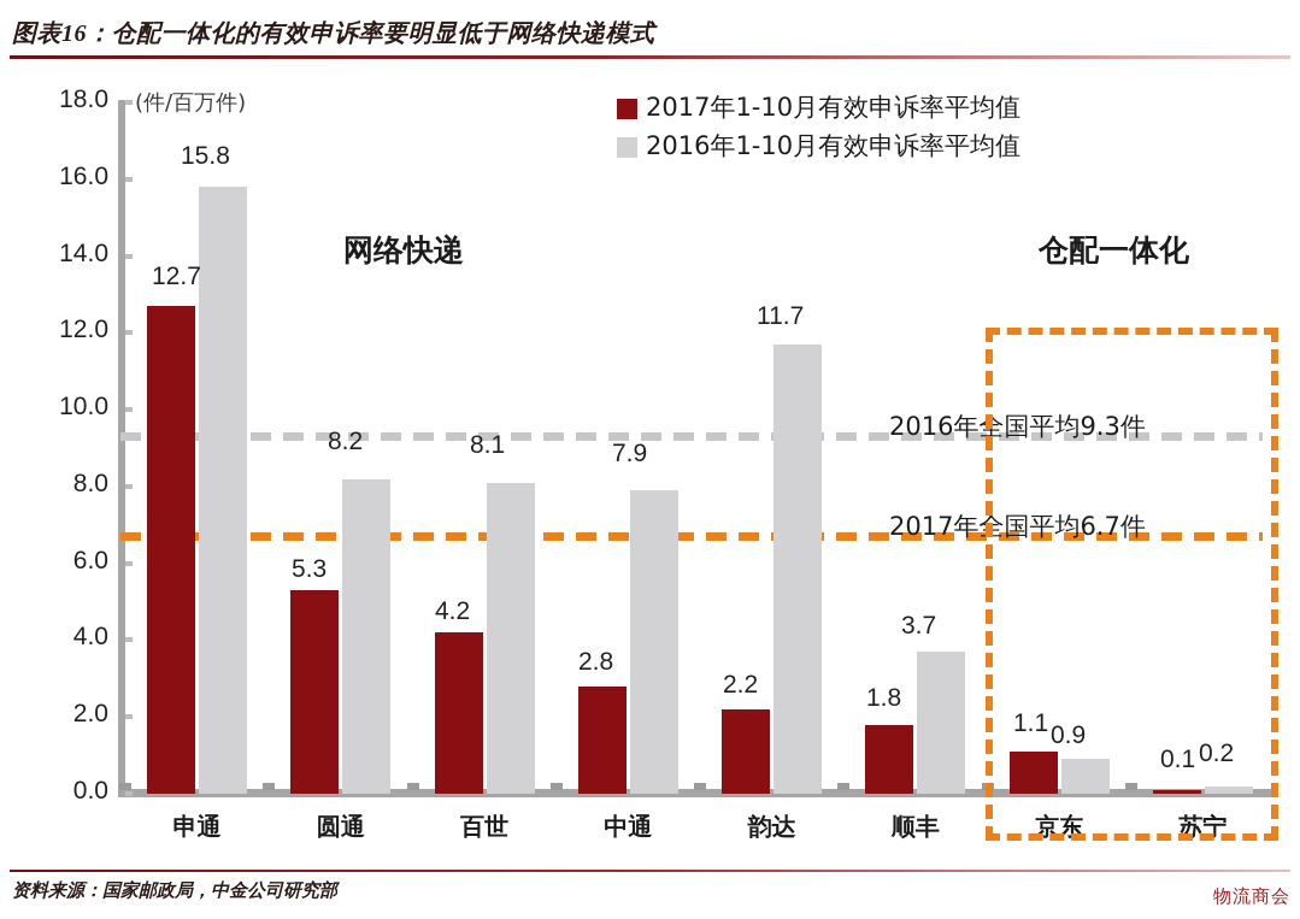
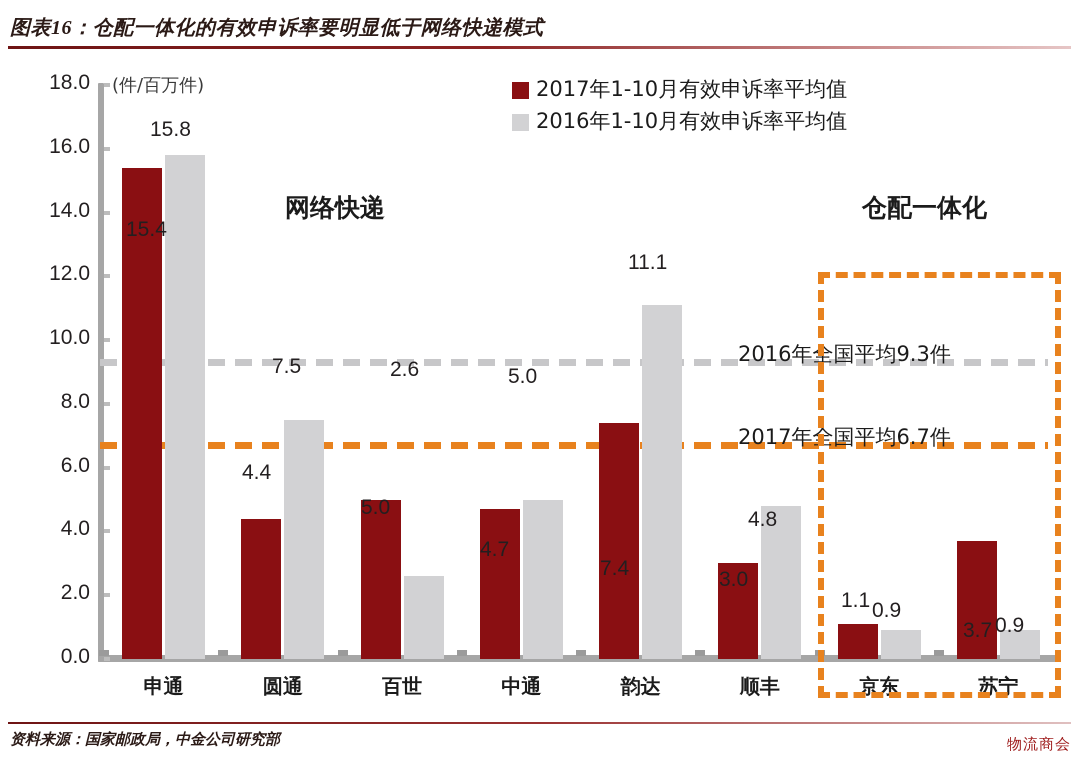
2017年1-10月有效申诉率平均值/申通: 12.7 -> 15.4
2017年1-10月有效申诉率平均值/圆通: 5.3 -> 4.4
2016年1-10月有效申诉率平均值/圆通: 8.2 -> 7.5
2017年1-10月有效申诉率平均值/百世: 4.2 -> 5.0
2016年1-10月有效申诉率平均值/百世: 8.1 -> 2.6
2017年1-10月有效申诉率平均值/中通: 2.8 -> 4.7
2016年1-10月有效申诉率平均值/中通: 7.9 -> 5.0
2017年1-10月有效申诉率平均值/韵达: 2.2 -> 7.4
2016年1-10月有效申诉率平均值/韵达: 11.7 -> 11.1
2017年1-10月有效申诉率平均值/顺丰: 1.8 -> 3.0
2016年1-10月有效申诉率平均值/顺丰: 3.7 -> 4.8
2017年1-10月有效申诉率平均值/苏宁: 0.1 -> 3.7
2016年1-10月有效申诉率平均值/苏宁: 0.2 -> 0.9
